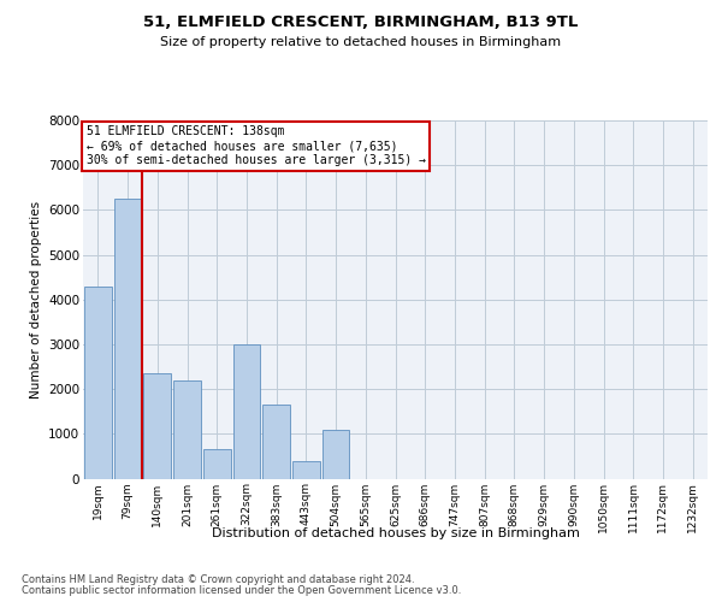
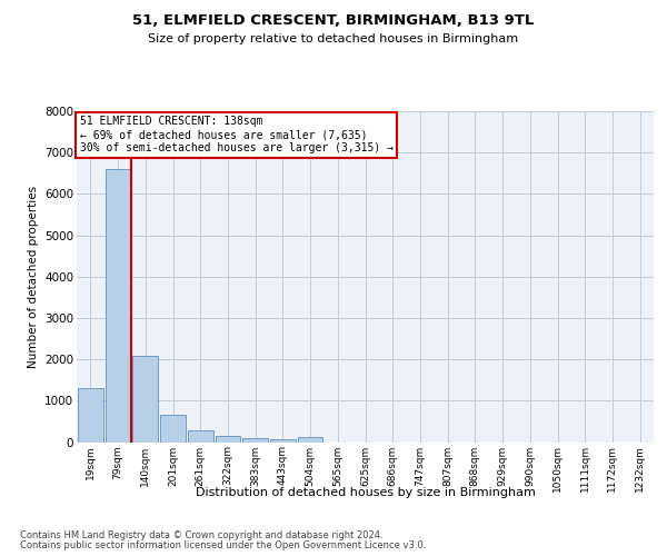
19sqm: 4300 -> 1300
79sqm: 6250 -> 6600
140sqm: 2350 -> 2080
201sqm: 2200 -> 650
261sqm: 650 -> 290
322sqm: 3000 -> 140
383sqm: 1650 -> 90
443sqm: 400 -> 70
504sqm: 1100 -> 110
